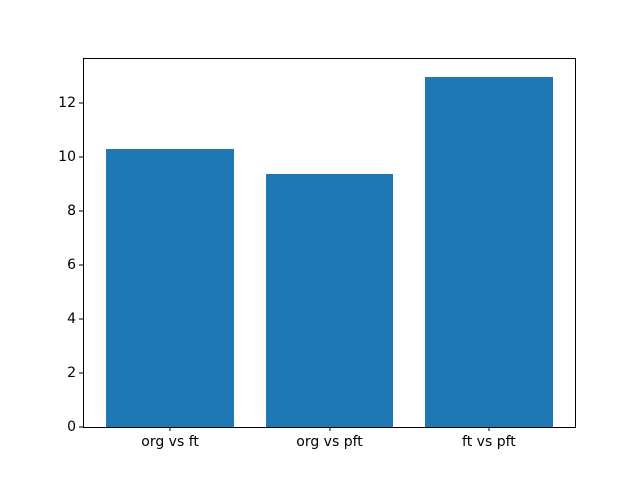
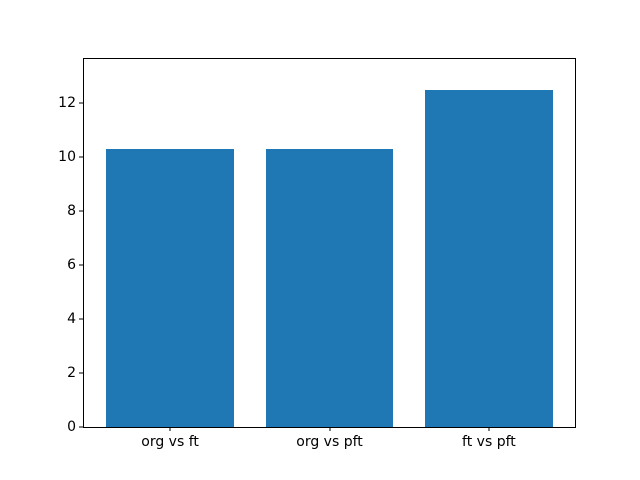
org vs pft: 9.4 -> 10.3
ft vs pft: 13.0 -> 12.5
